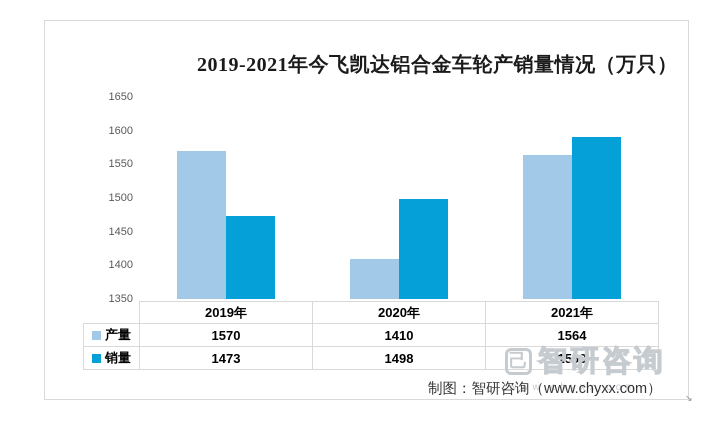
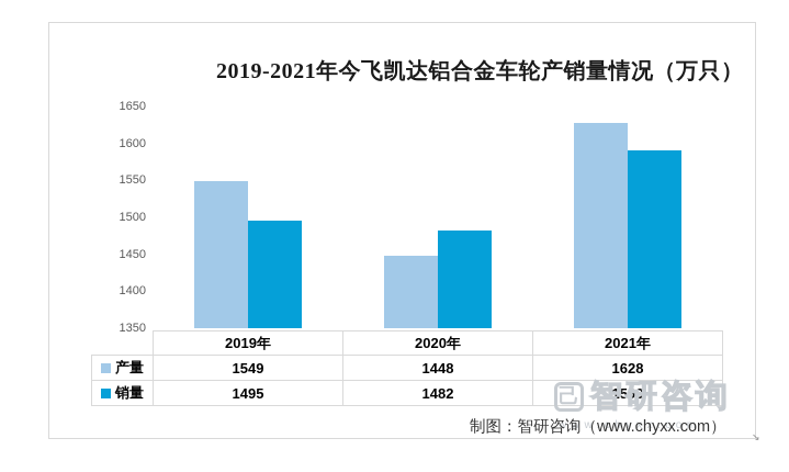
产量/2019年: 1570 -> 1549
销量/2019年: 1473 -> 1495
产量/2020年: 1410 -> 1448
销量/2020年: 1498 -> 1482
产量/2021年: 1564 -> 1628
